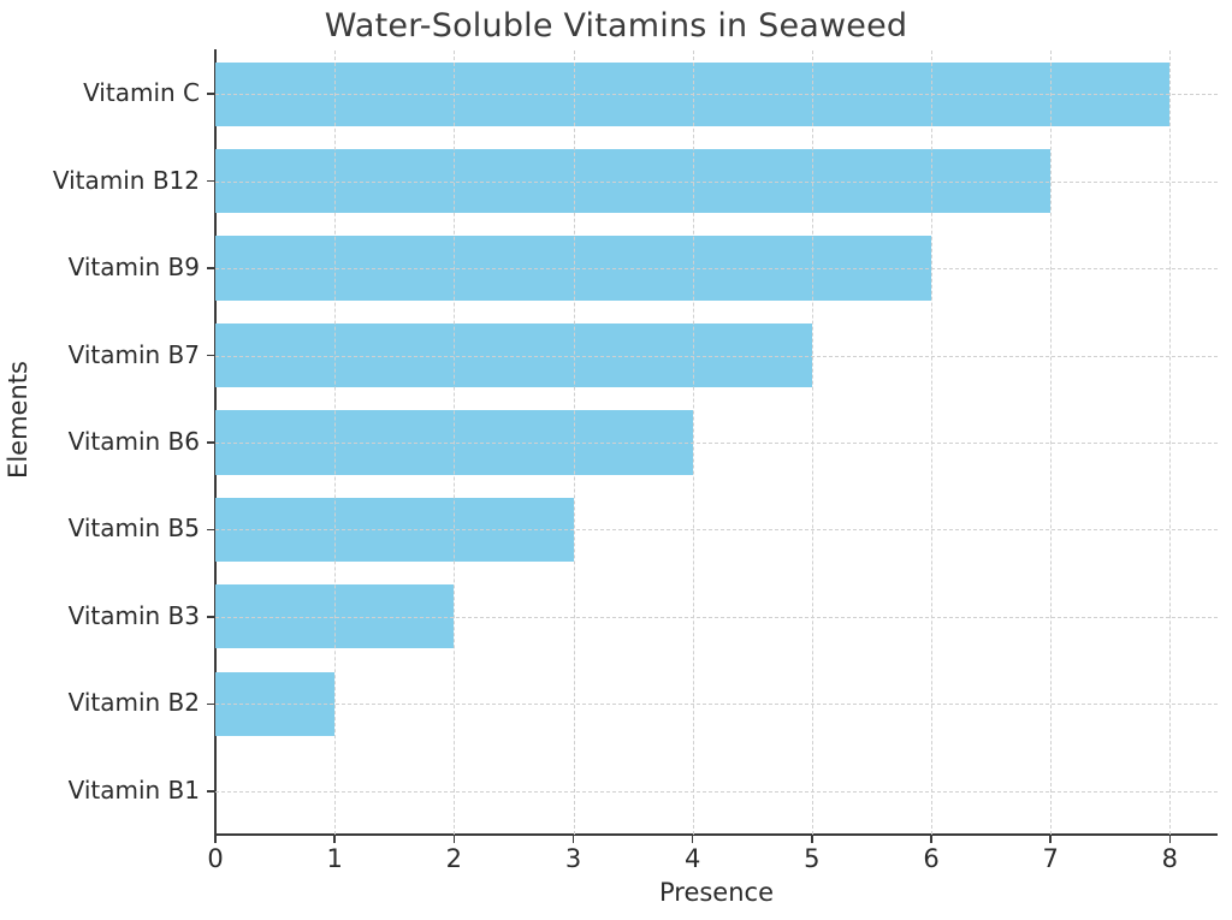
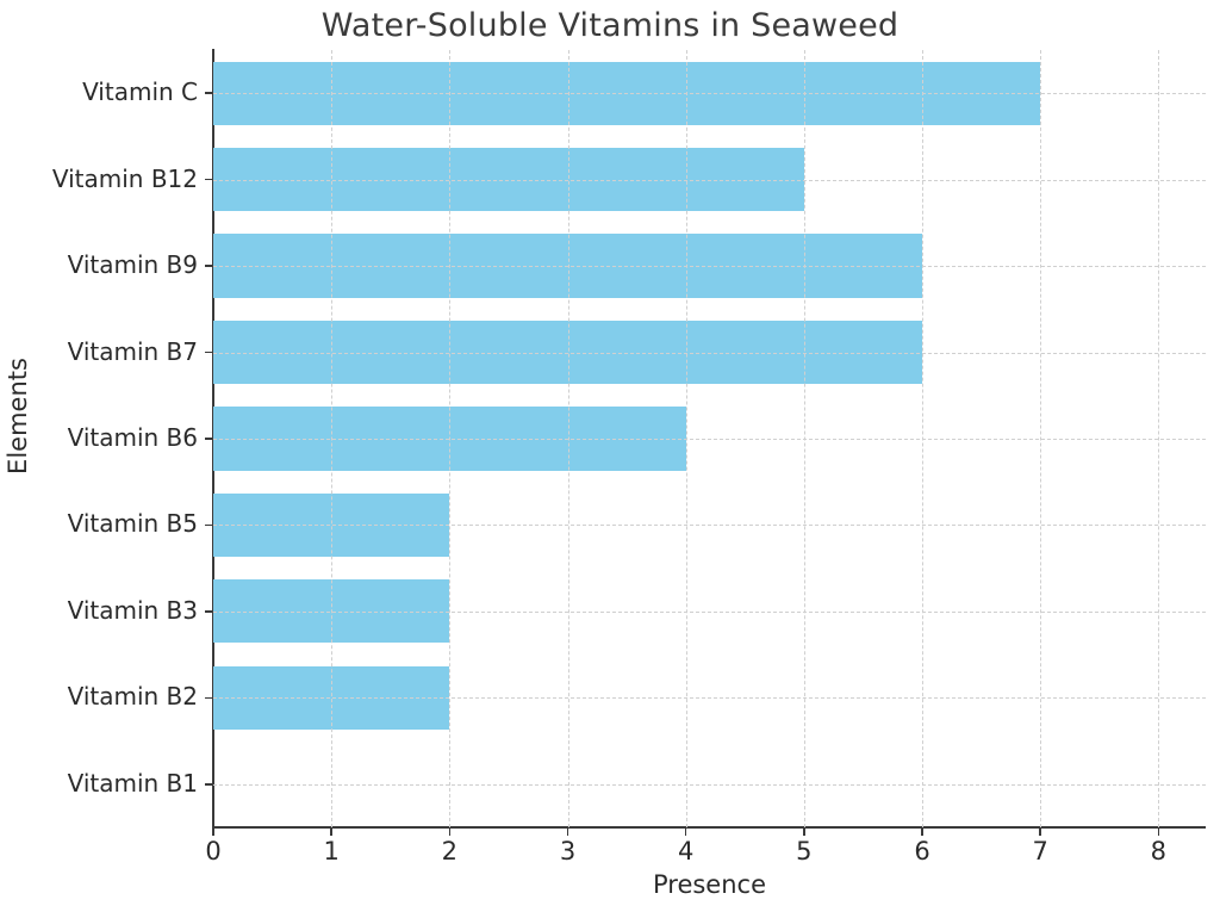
Vitamin C: 8 -> 7
Vitamin B12: 7 -> 5
Vitamin B7: 5 -> 6
Vitamin B5: 3 -> 2
Vitamin B2: 1 -> 2
